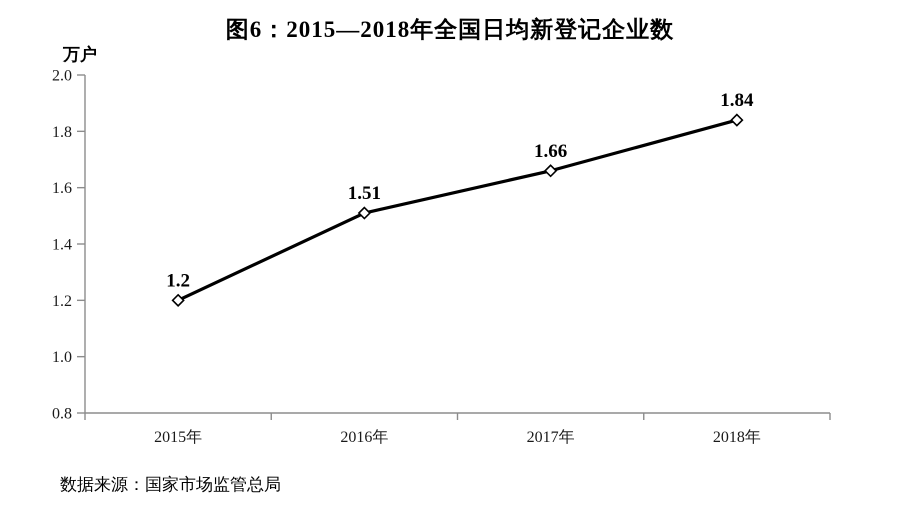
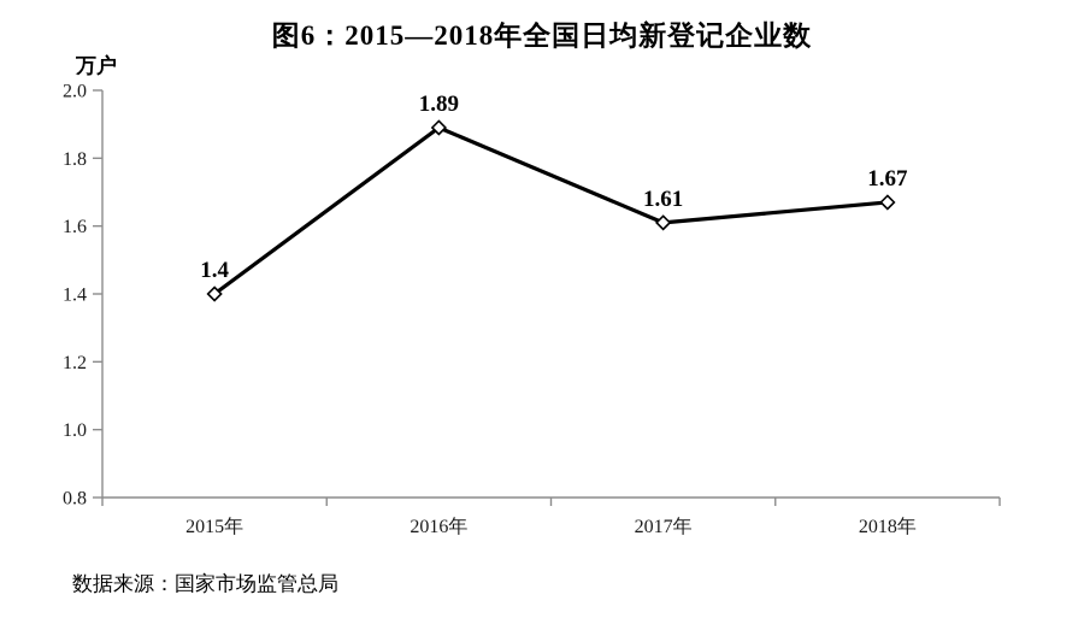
2015年: 1.2 -> 1.4
2016年: 1.51 -> 1.89
2017年: 1.66 -> 1.61
2018年: 1.84 -> 1.67
